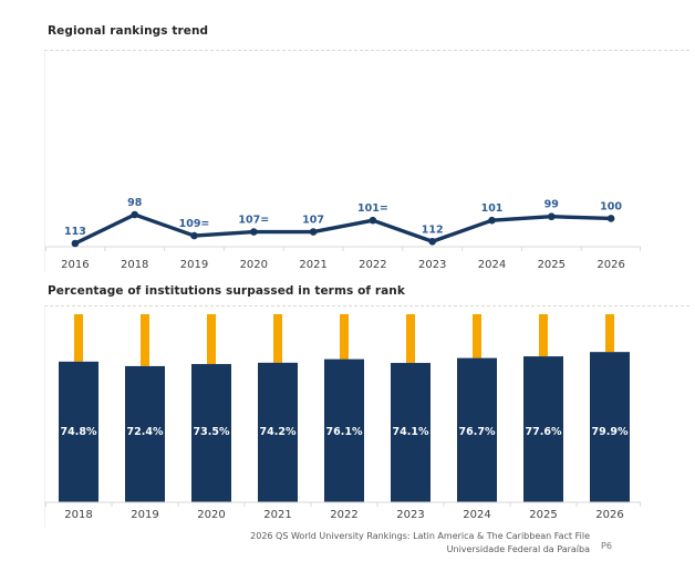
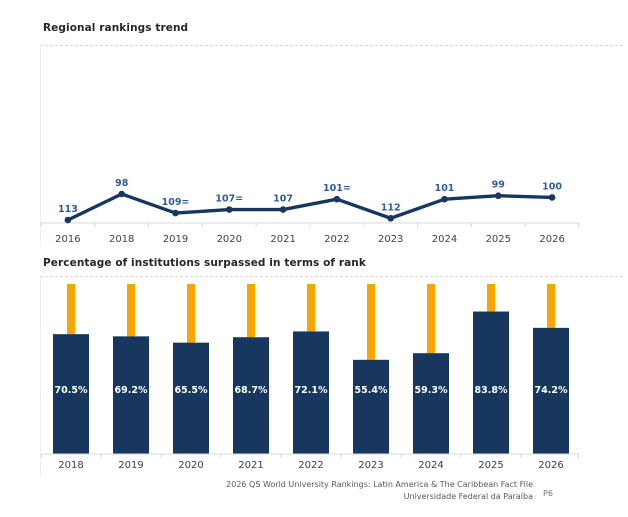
Percentage of institutions surpassed in terms of rank/2018: 74.8% -> 70.5%
Percentage of institutions surpassed in terms of rank/2019: 72.4% -> 69.2%
Percentage of institutions surpassed in terms of rank/2020: 73.5% -> 65.5%
Percentage of institutions surpassed in terms of rank/2021: 74.2% -> 68.7%
Percentage of institutions surpassed in terms of rank/2022: 76.1% -> 72.1%
Percentage of institutions surpassed in terms of rank/2023: 74.1% -> 55.4%
Percentage of institutions surpassed in terms of rank/2024: 76.7% -> 59.3%
Percentage of institutions surpassed in terms of rank/2025: 77.6% -> 83.8%
Percentage of institutions surpassed in terms of rank/2026: 79.9% -> 74.2%
